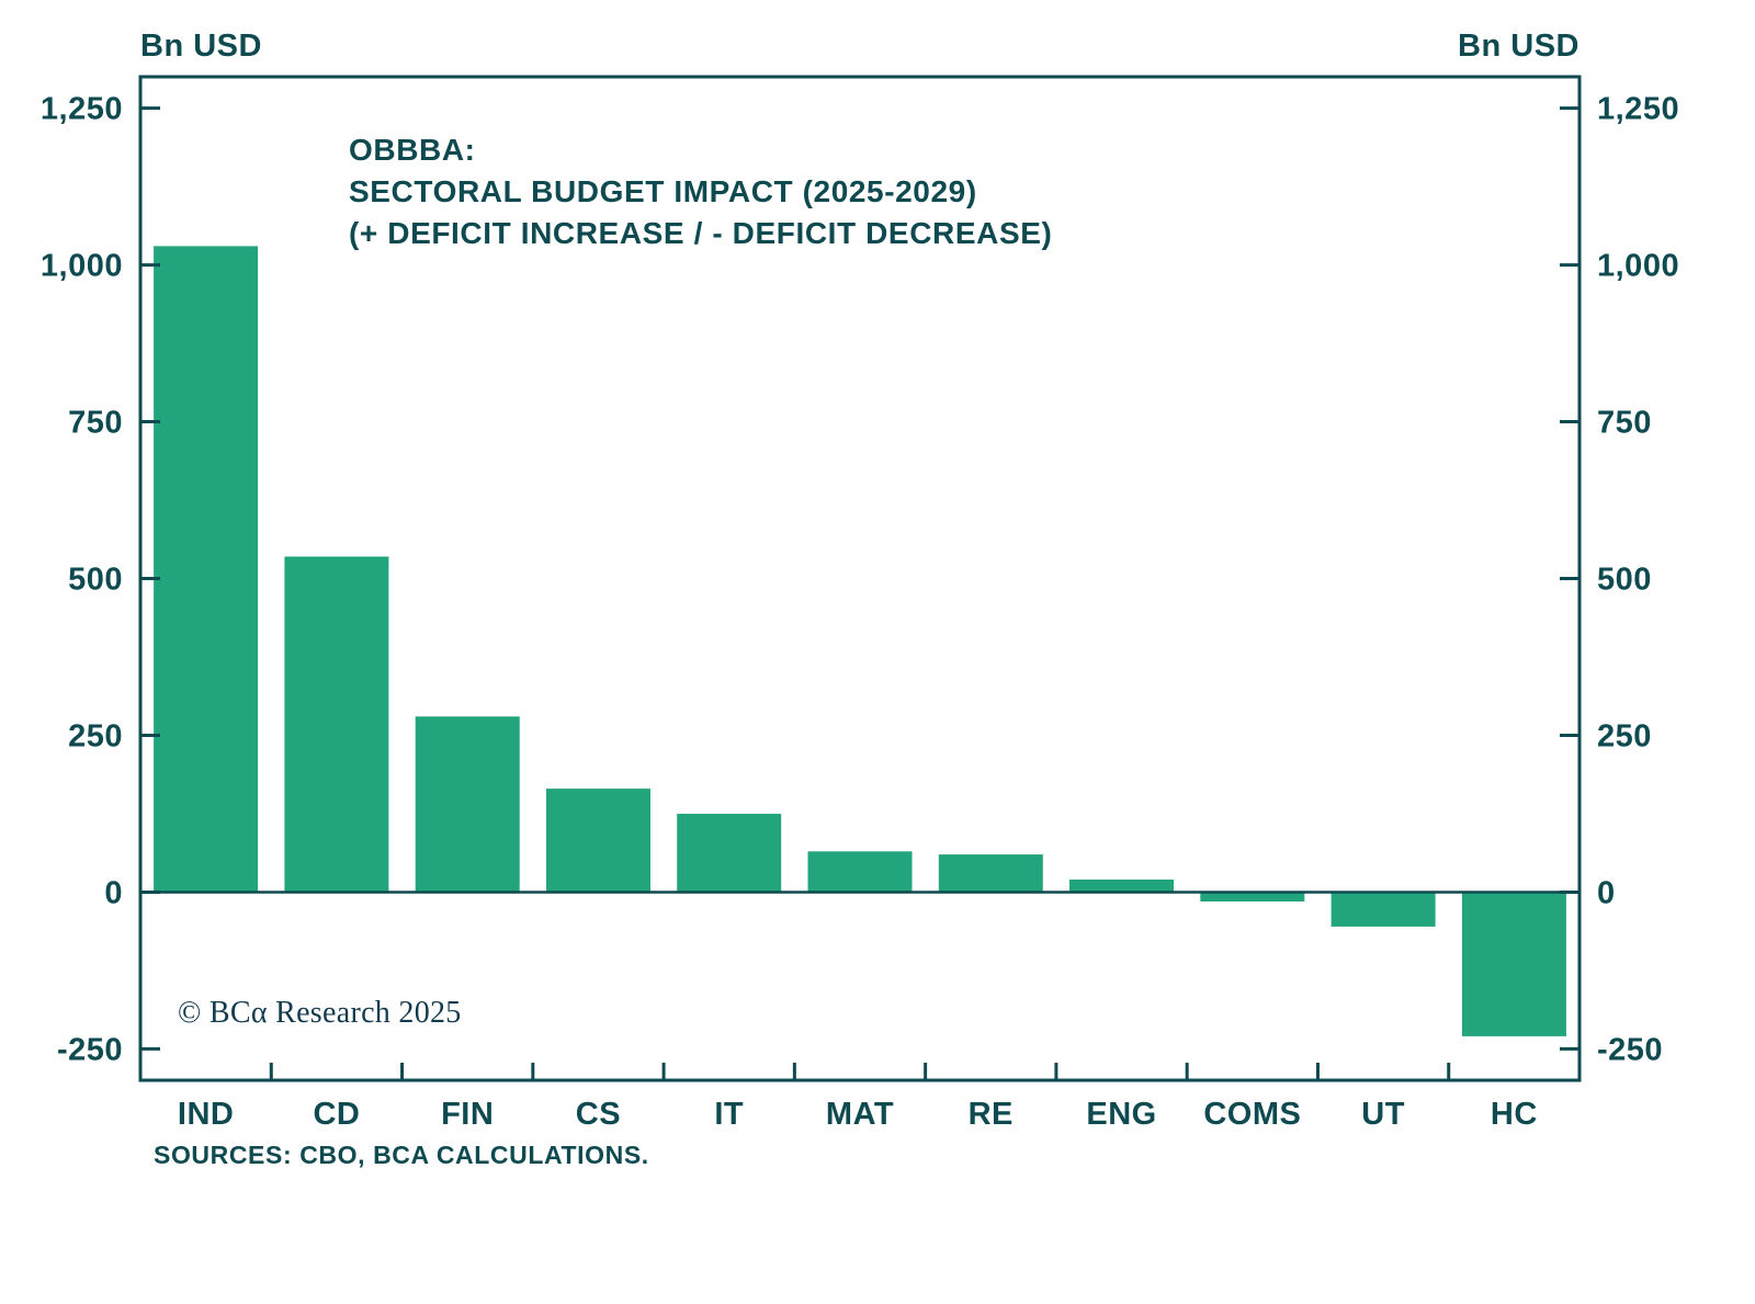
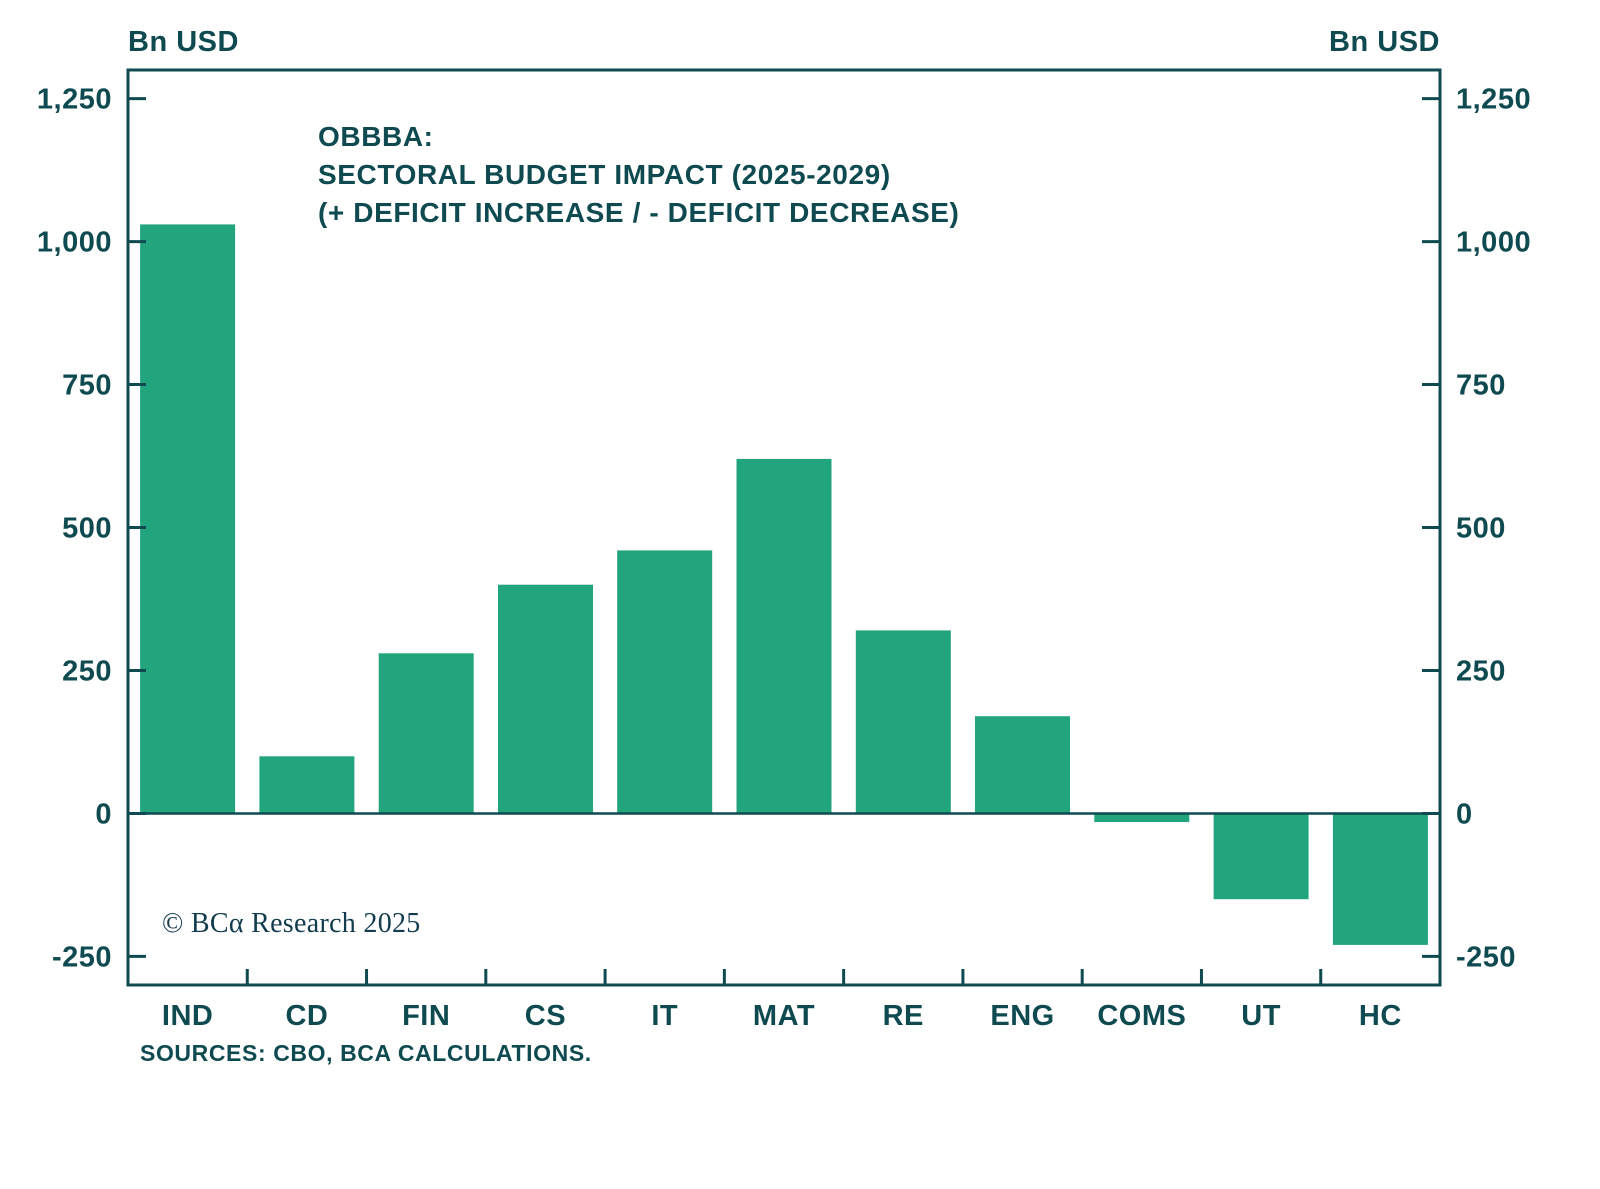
CD: 540 -> 100
CS: 160 -> 400
IT: 120 -> 460
MAT: 60 -> 620
RE: 60 -> 320
ENG: 20 -> 170
UT: -60 -> -150
